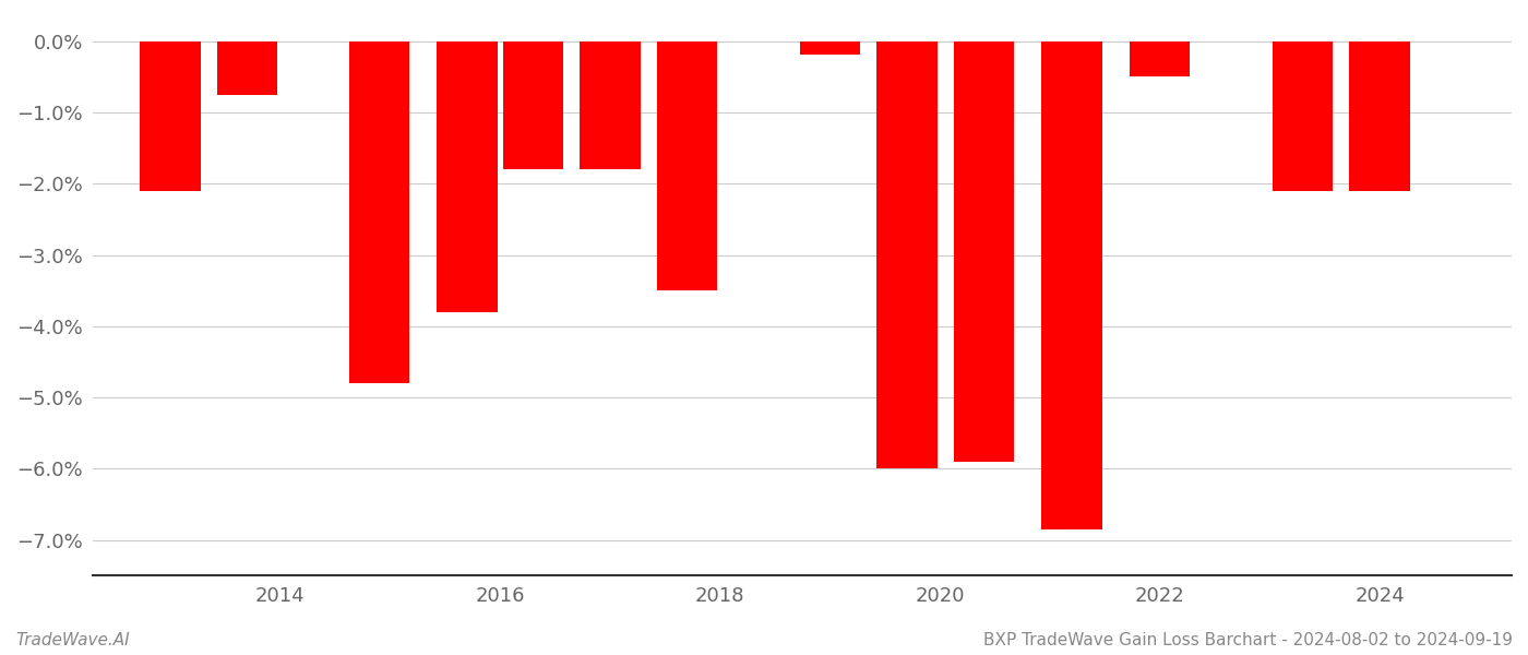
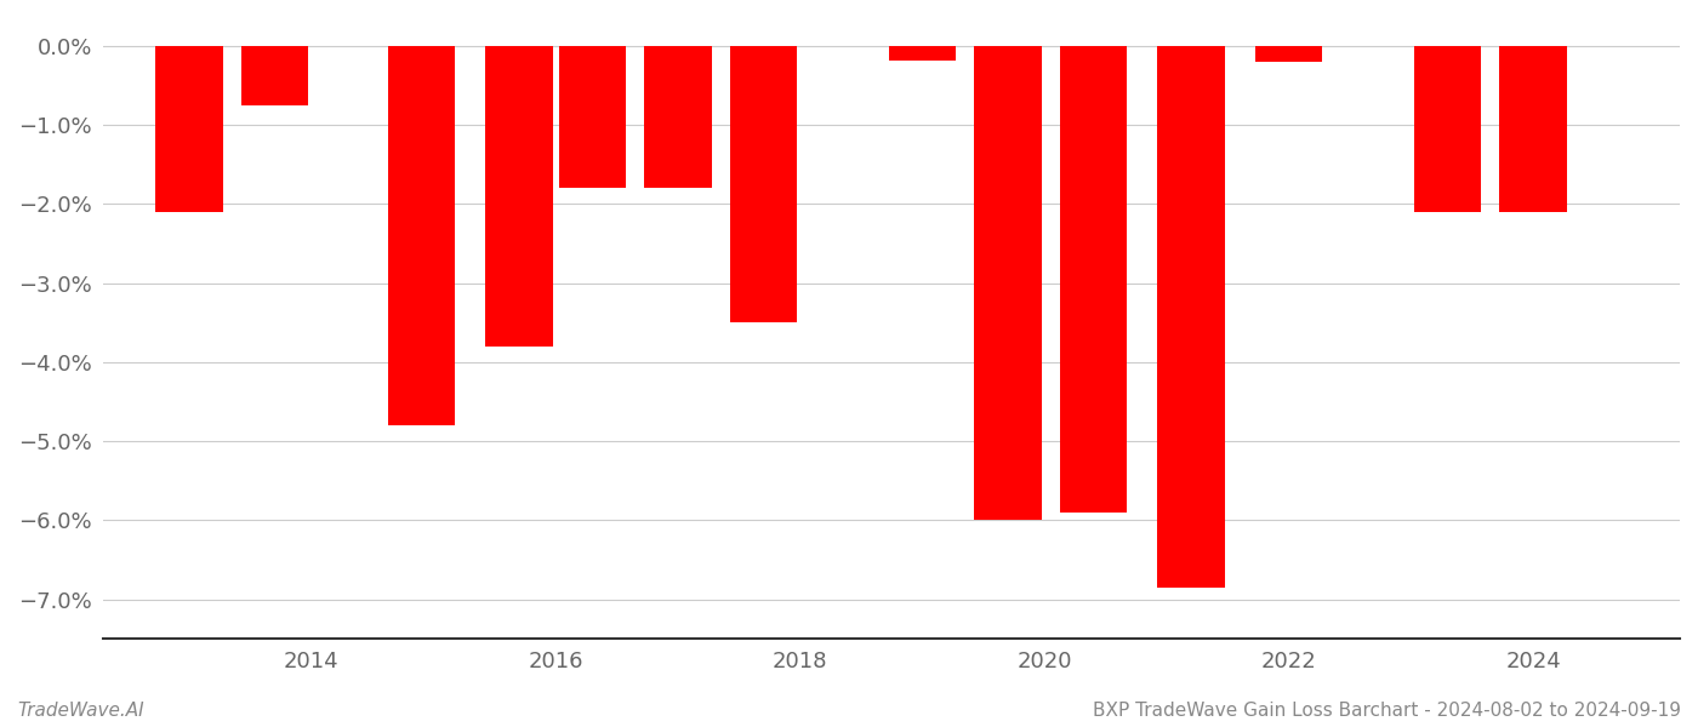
2022: -0.50% -> -0.20%
